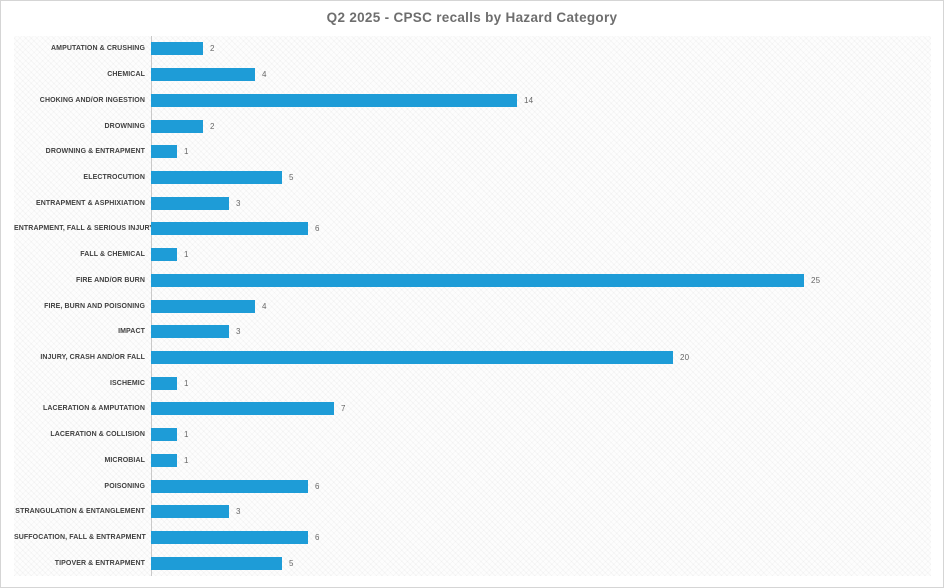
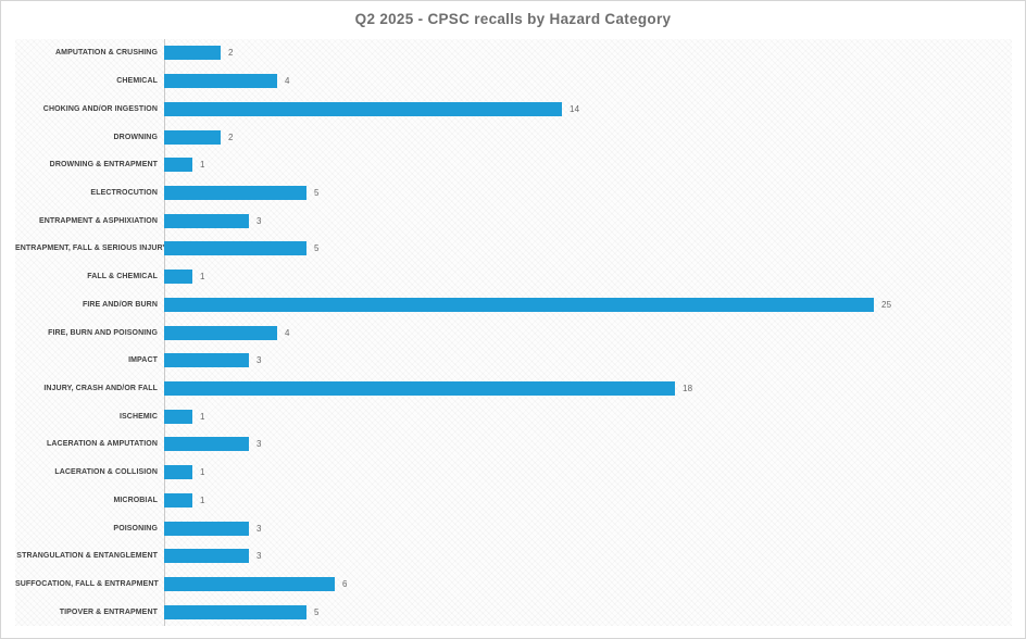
ENTRAPMENT, FALL & SERIOUS INJURY: 6 -> 5
INJURY, CRASH AND/OR FALL: 20 -> 18
LACERATION & AMPUTATION: 7 -> 3
POISONING: 6 -> 3
